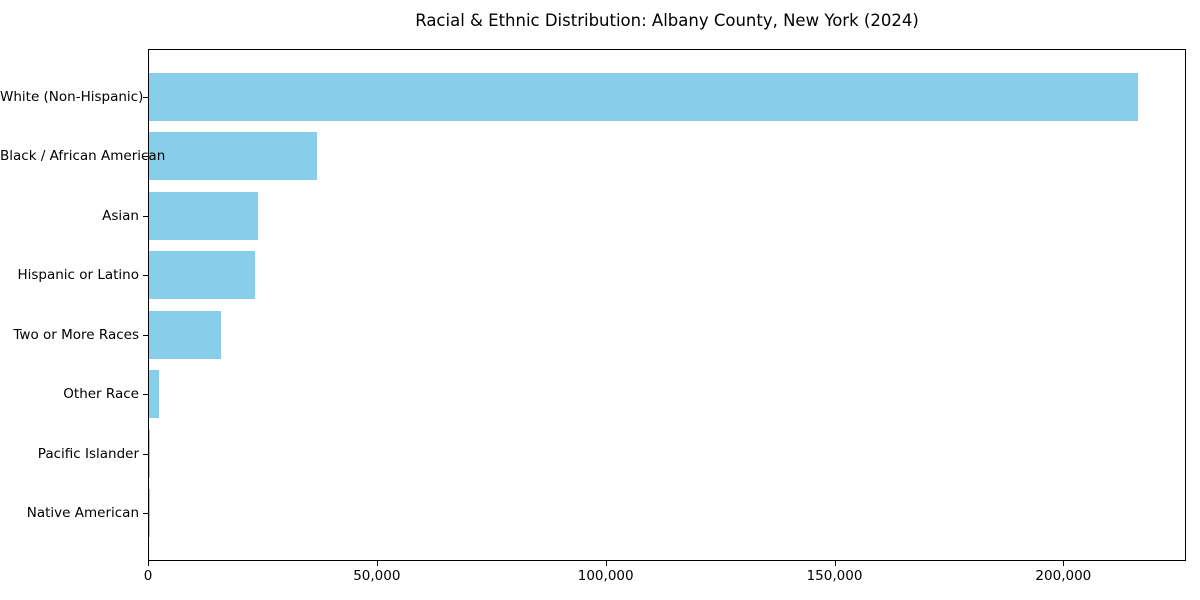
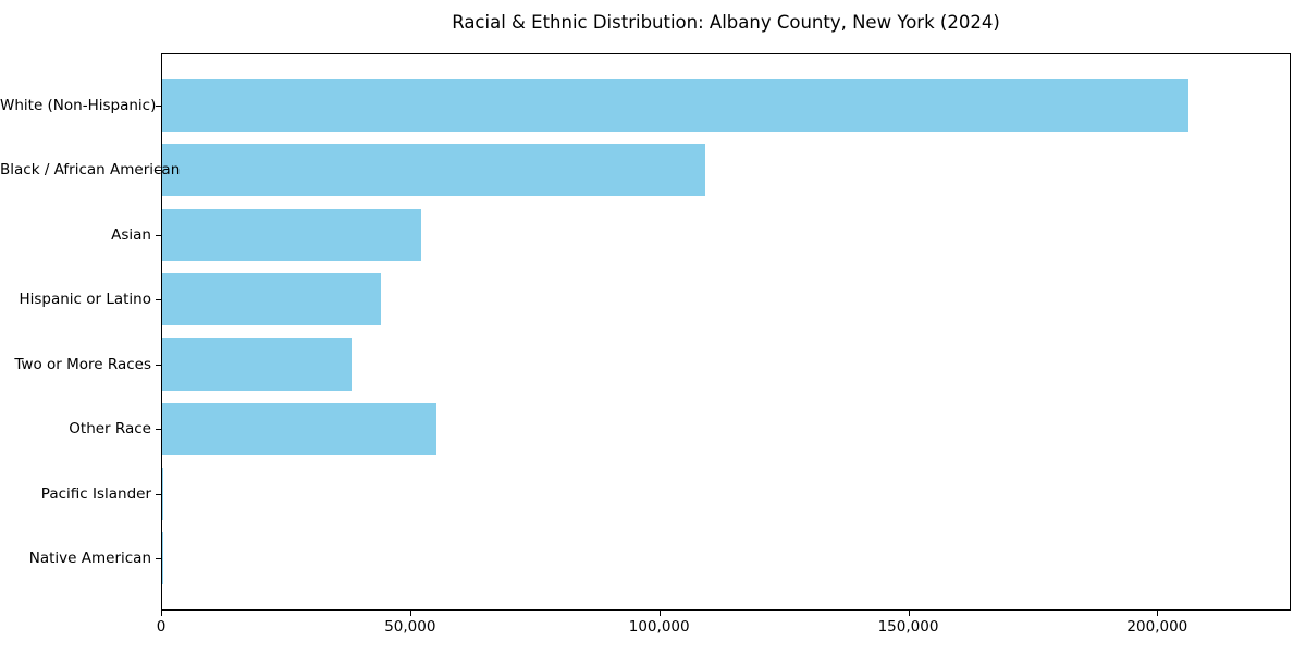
White (Non-Hispanic): 216000 -> 206000
Black / African American: 37000 -> 109000
Asian: 24000 -> 52000
Hispanic or Latino: 23000 -> 44000
Two or More Races: 16000 -> 38000
Other Race: 2000 -> 55000
